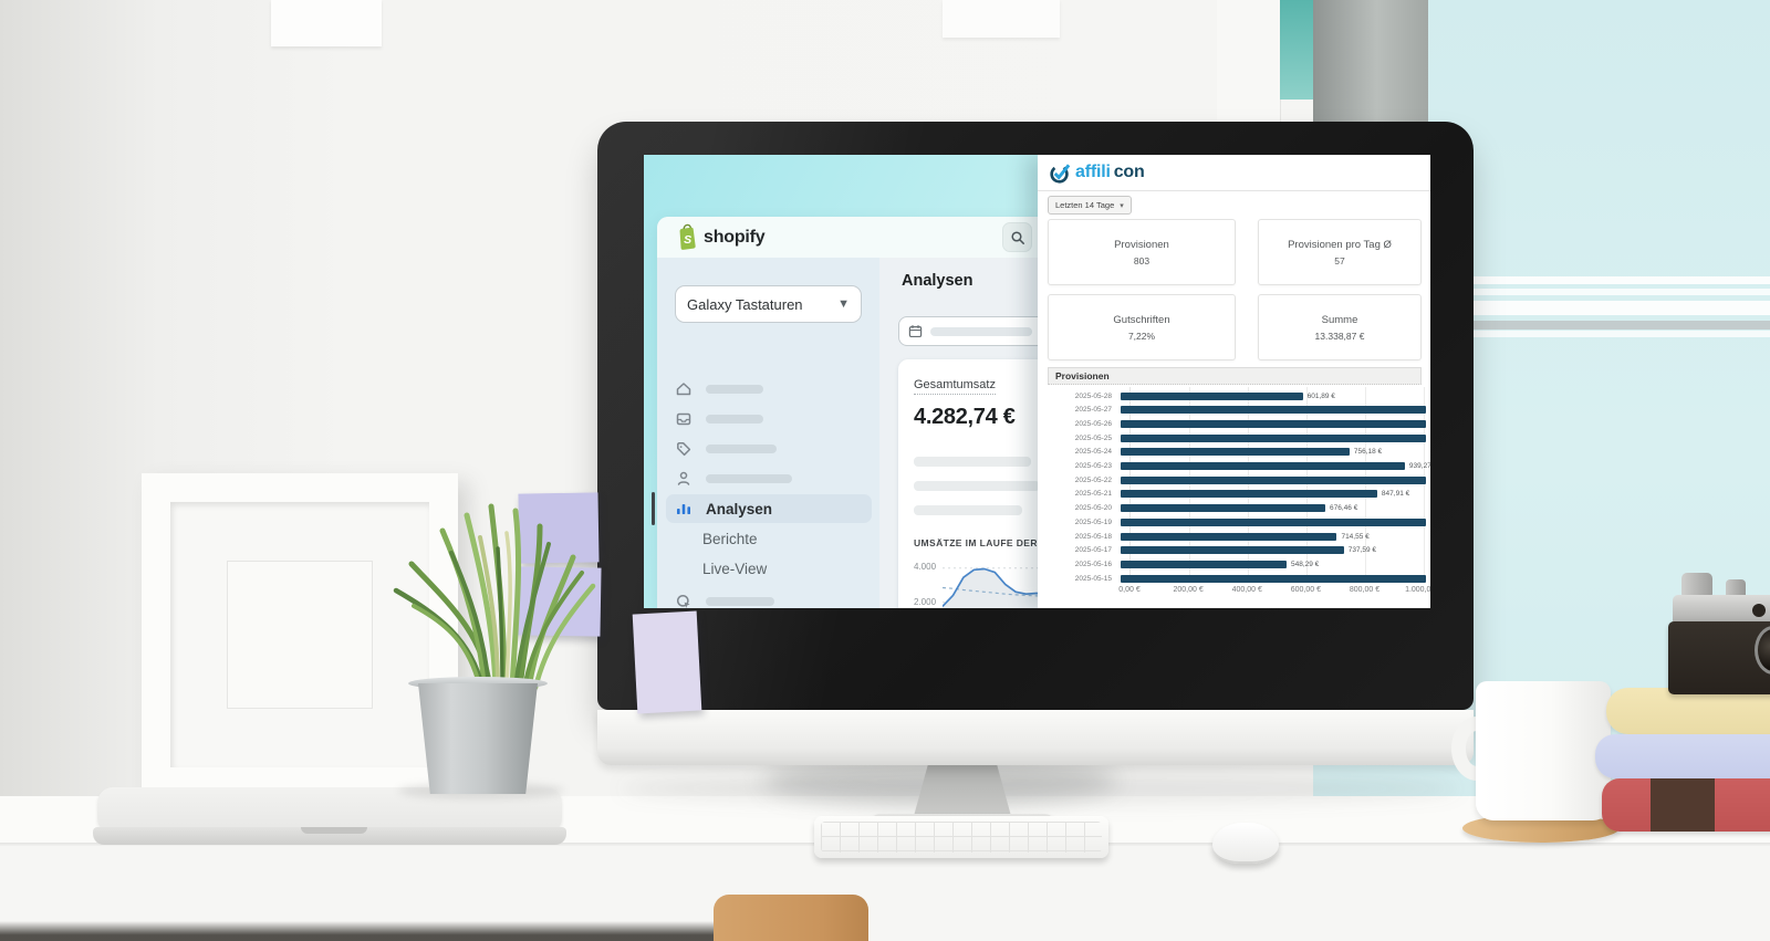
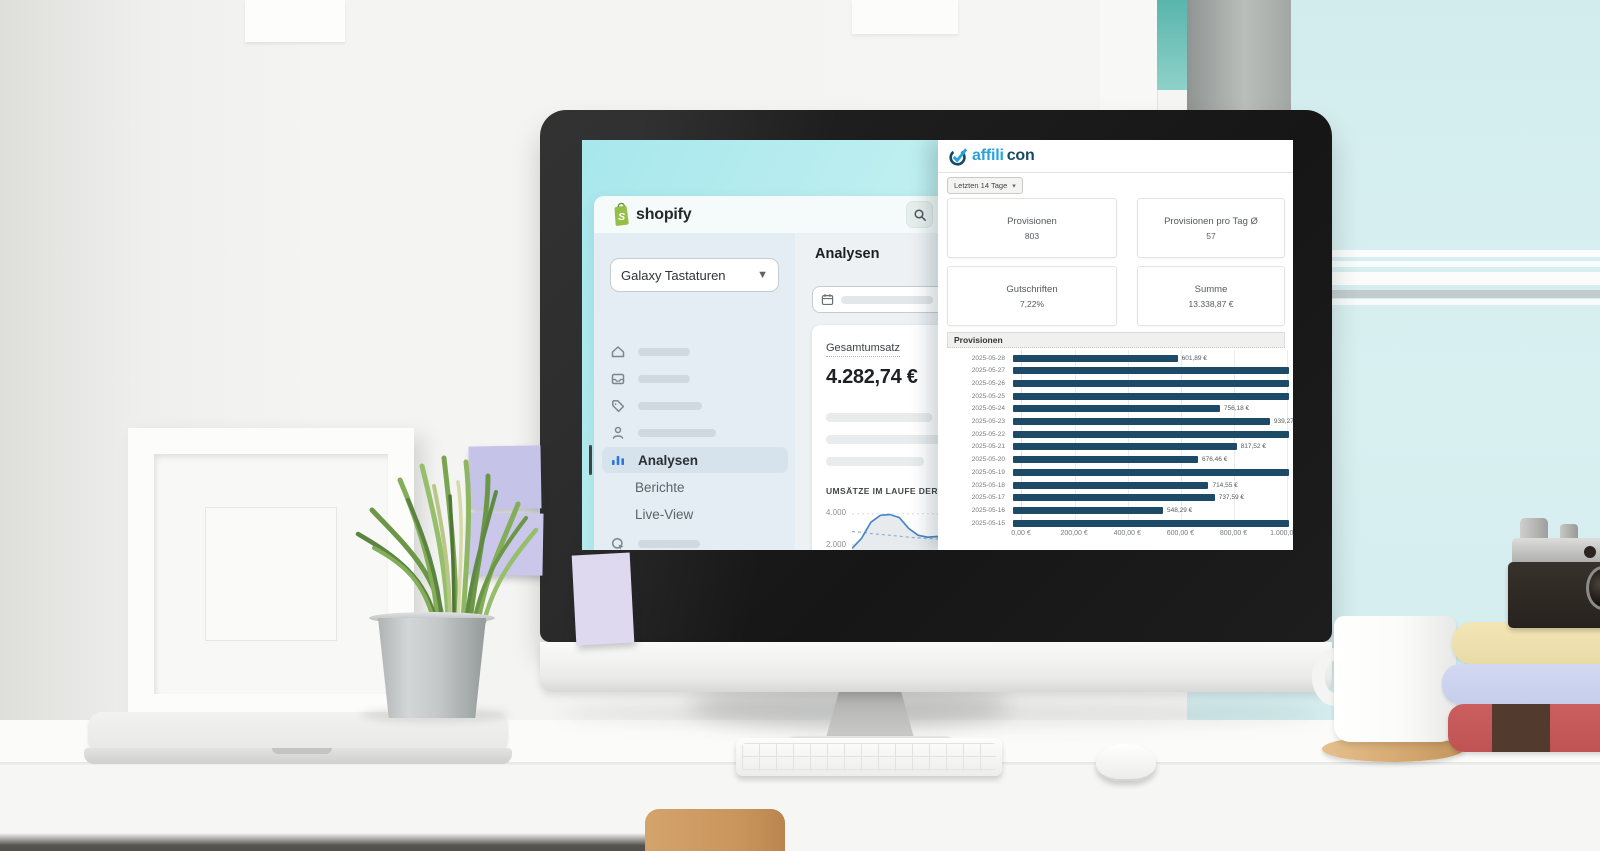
Provisionen/2025-05-21: 847,91 -> 817,52
